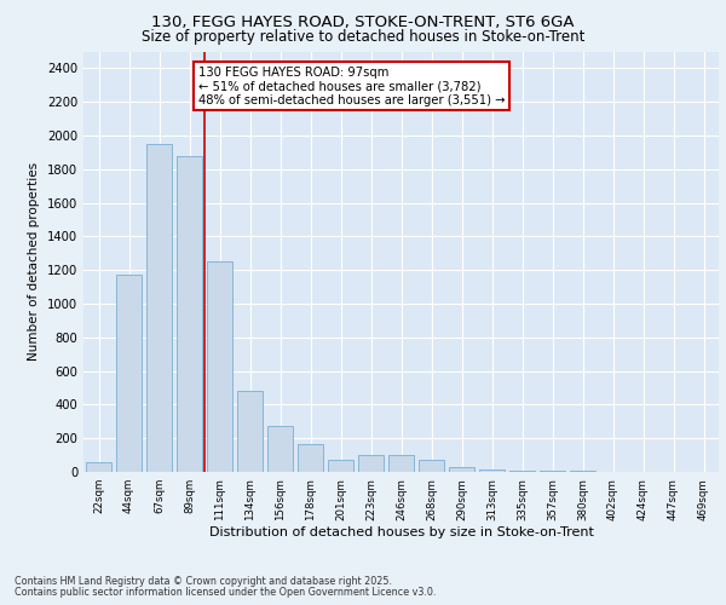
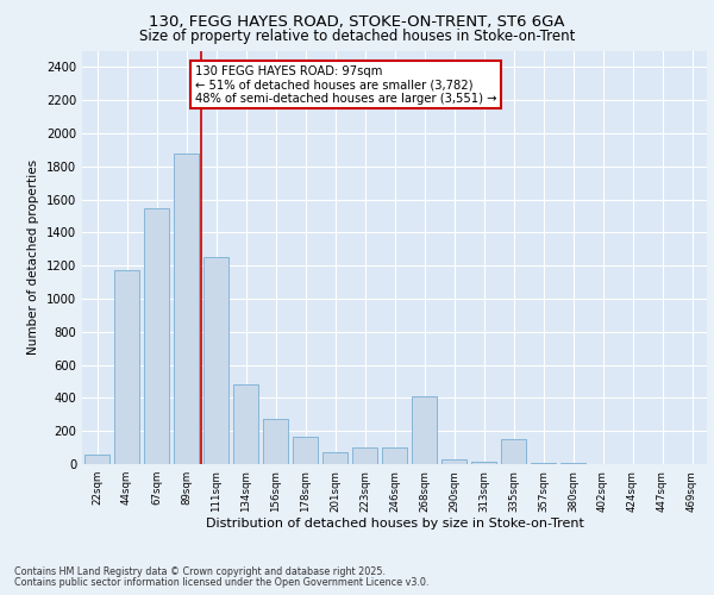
67sqm: 1950 -> 1550
268sqm: 70 -> 410
335sqm: 10 -> 150
